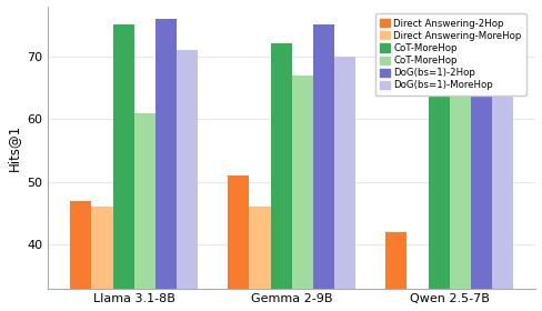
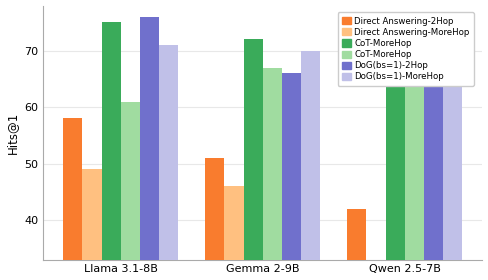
Direct Answering-2Hop/Llama 3.1-8B: 47 -> 58
Direct Answering-MoreHop/Llama 3.1-8B: 46 -> 49
DoG(bs=1)-2Hop/Gemma 2-9B: 75 -> 66
